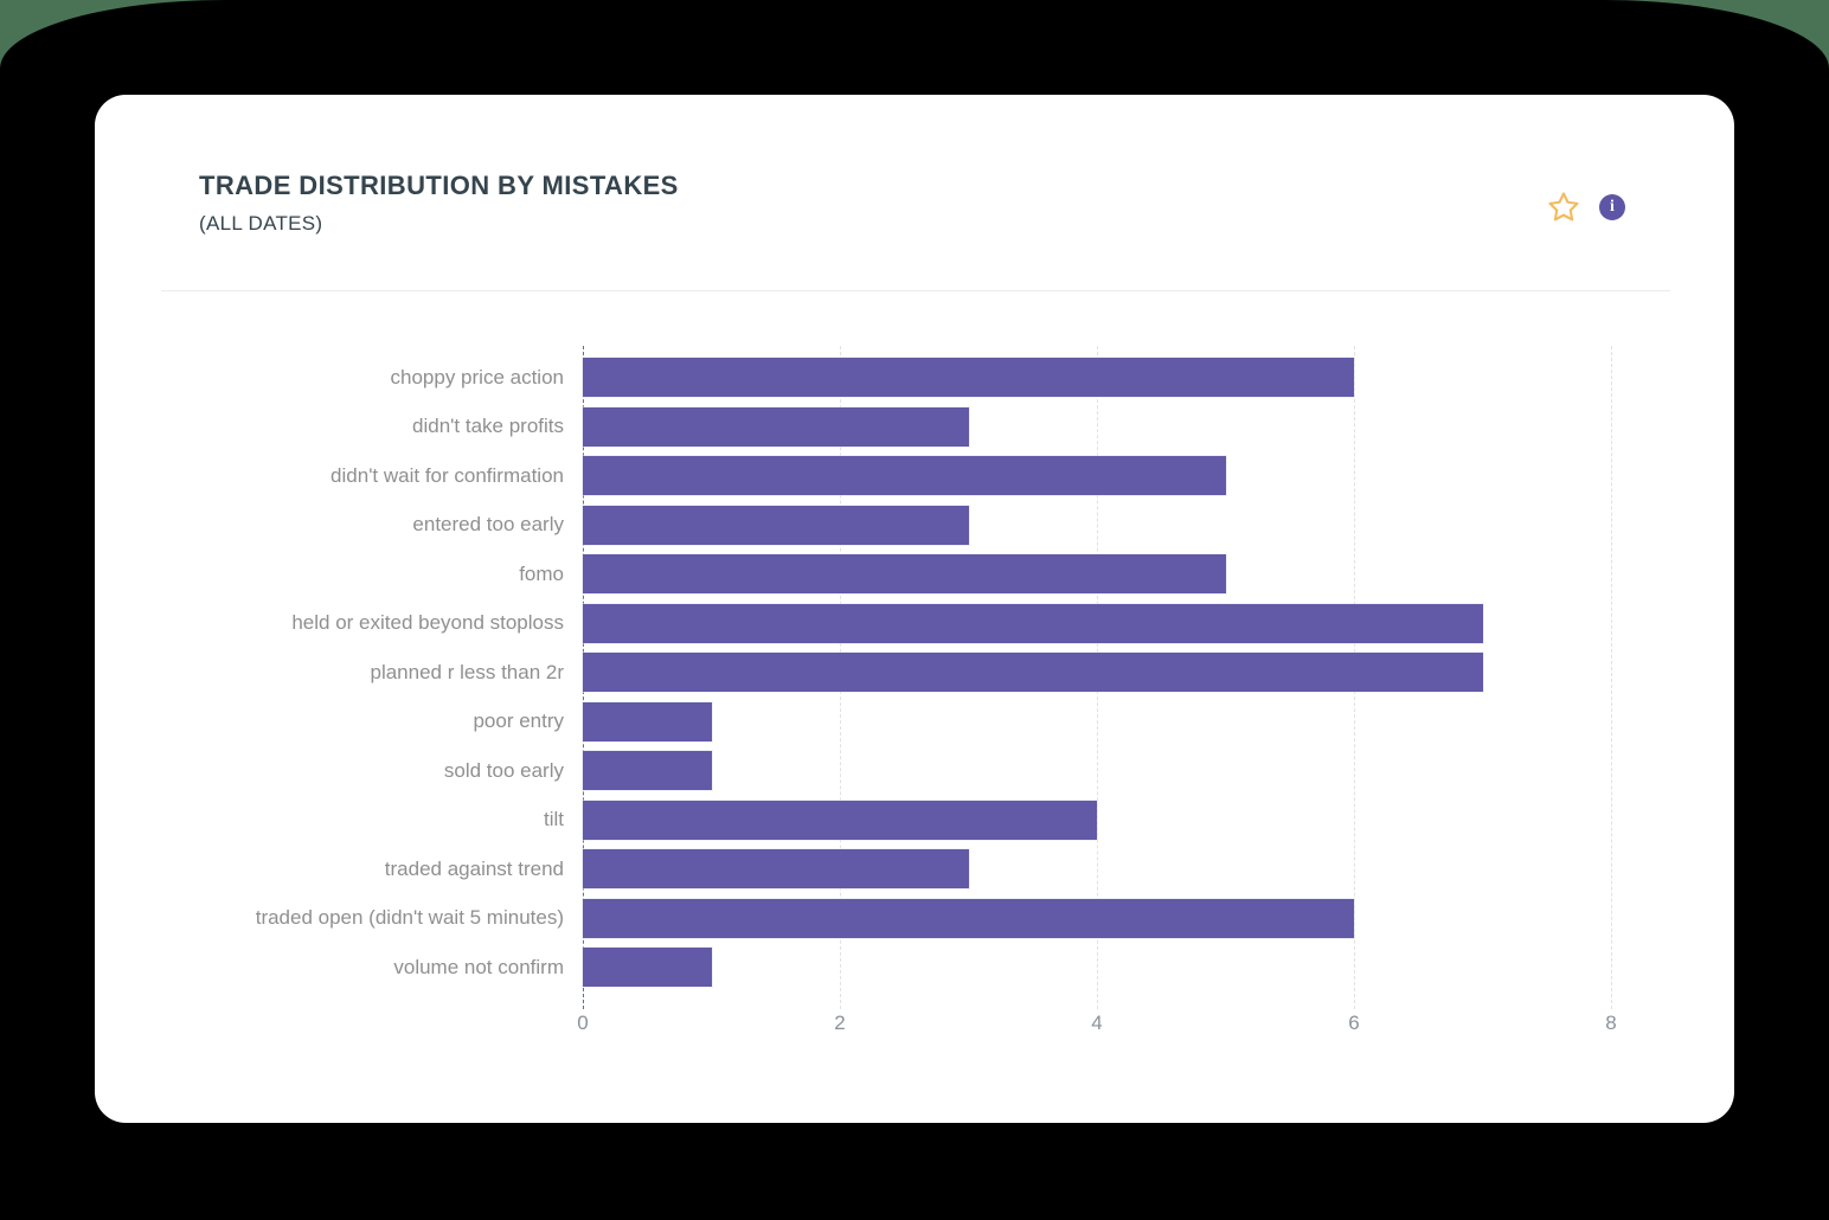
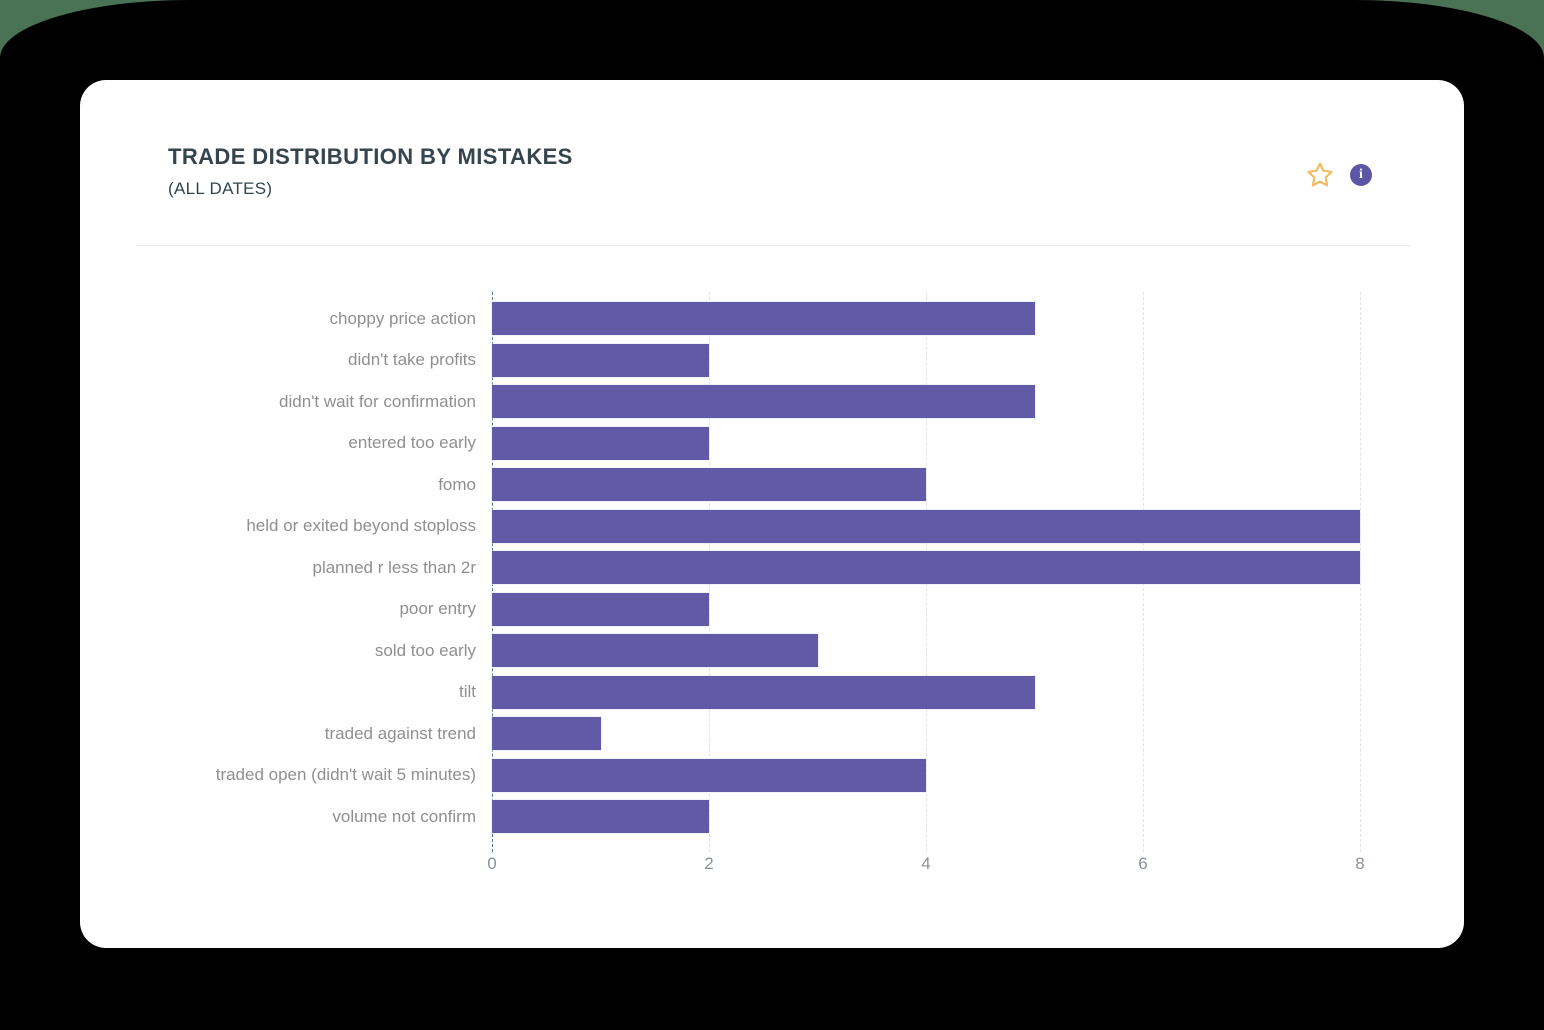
choppy price action: 6 -> 5
didn't take profits: 3 -> 2
entered too early: 3 -> 2
fomo: 5 -> 4
held or exited beyond stoploss: 7 -> 8
planned r less than 2r: 7 -> 8
poor entry: 1 -> 2
sold too early: 1 -> 3
tilt: 4 -> 5
traded against trend: 3 -> 1
traded open (didn't wait 5 minutes): 6 -> 4
volume not confirm: 1 -> 2
